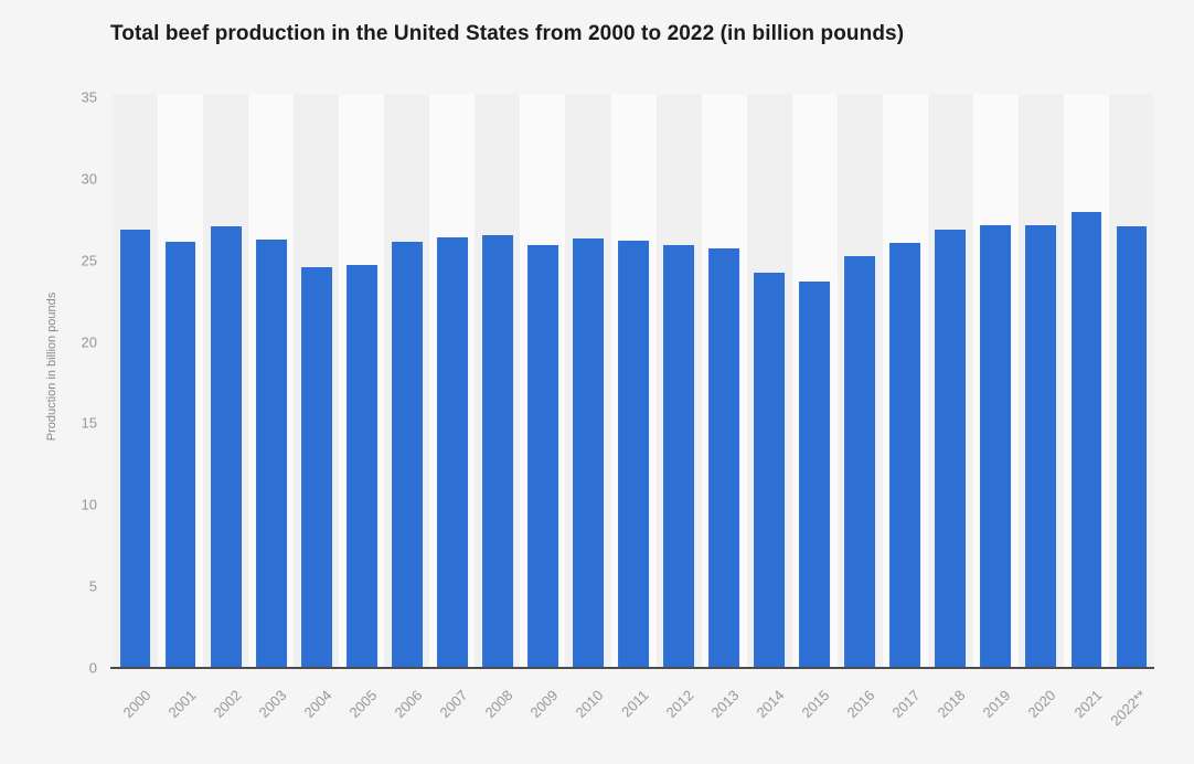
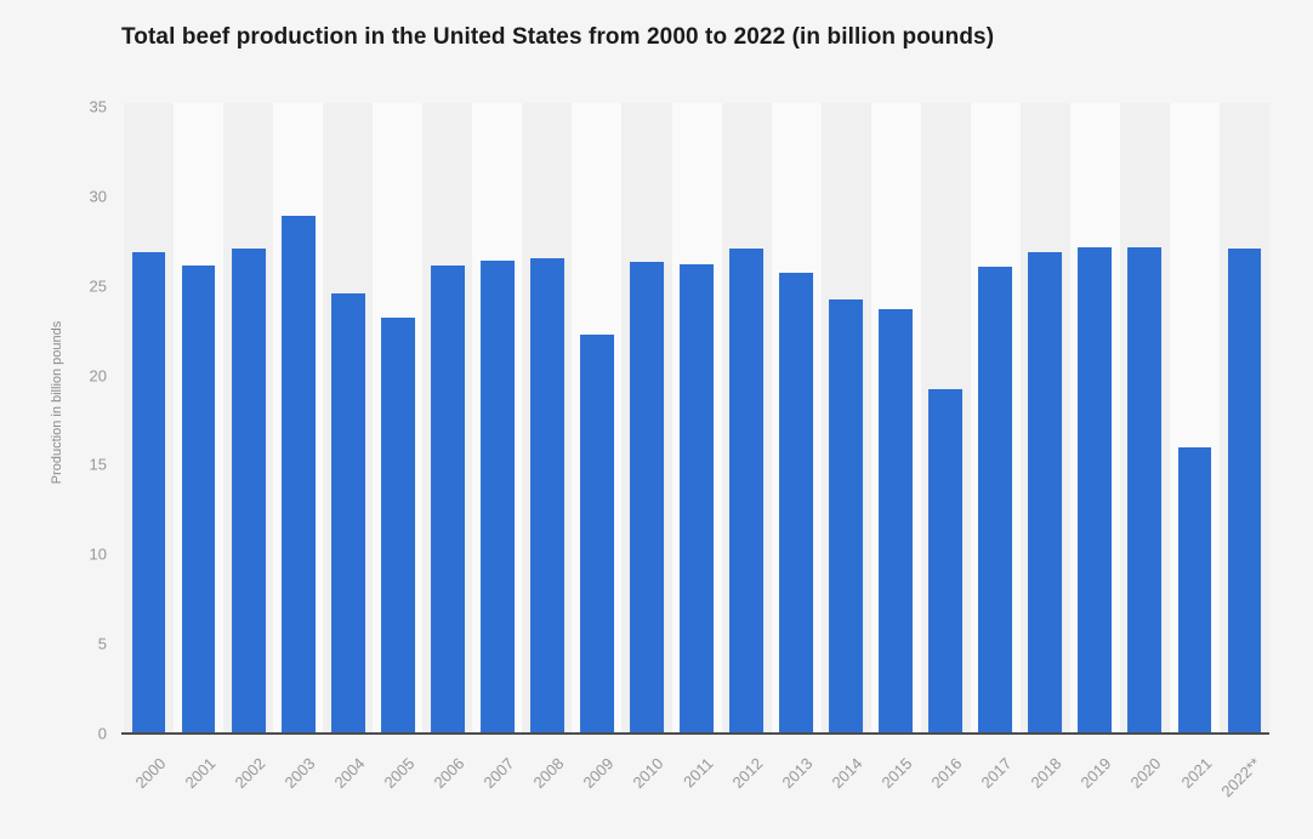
2003: 26.2 -> 28.9
2005: 24.7 -> 23.2
2009: 26.0 -> 22.3
2012: 25.9 -> 27.1
2016: 25.2 -> 19.2
2021: 27.9 -> 16.0
